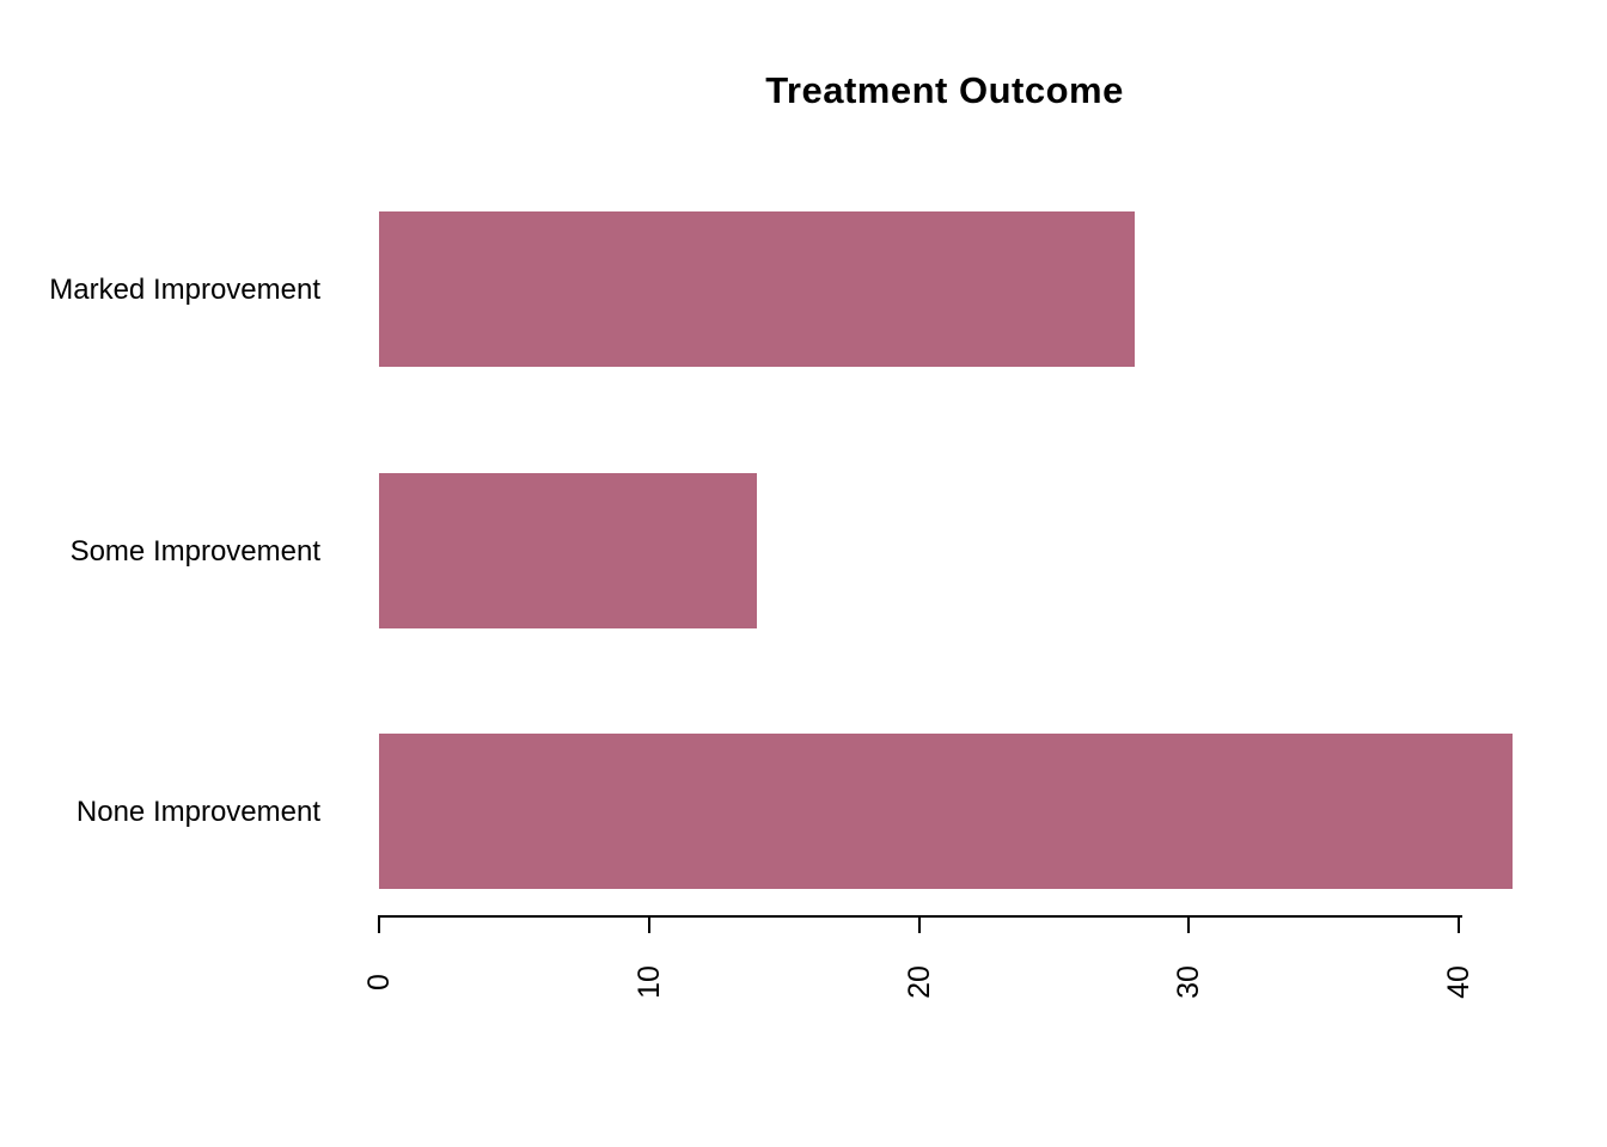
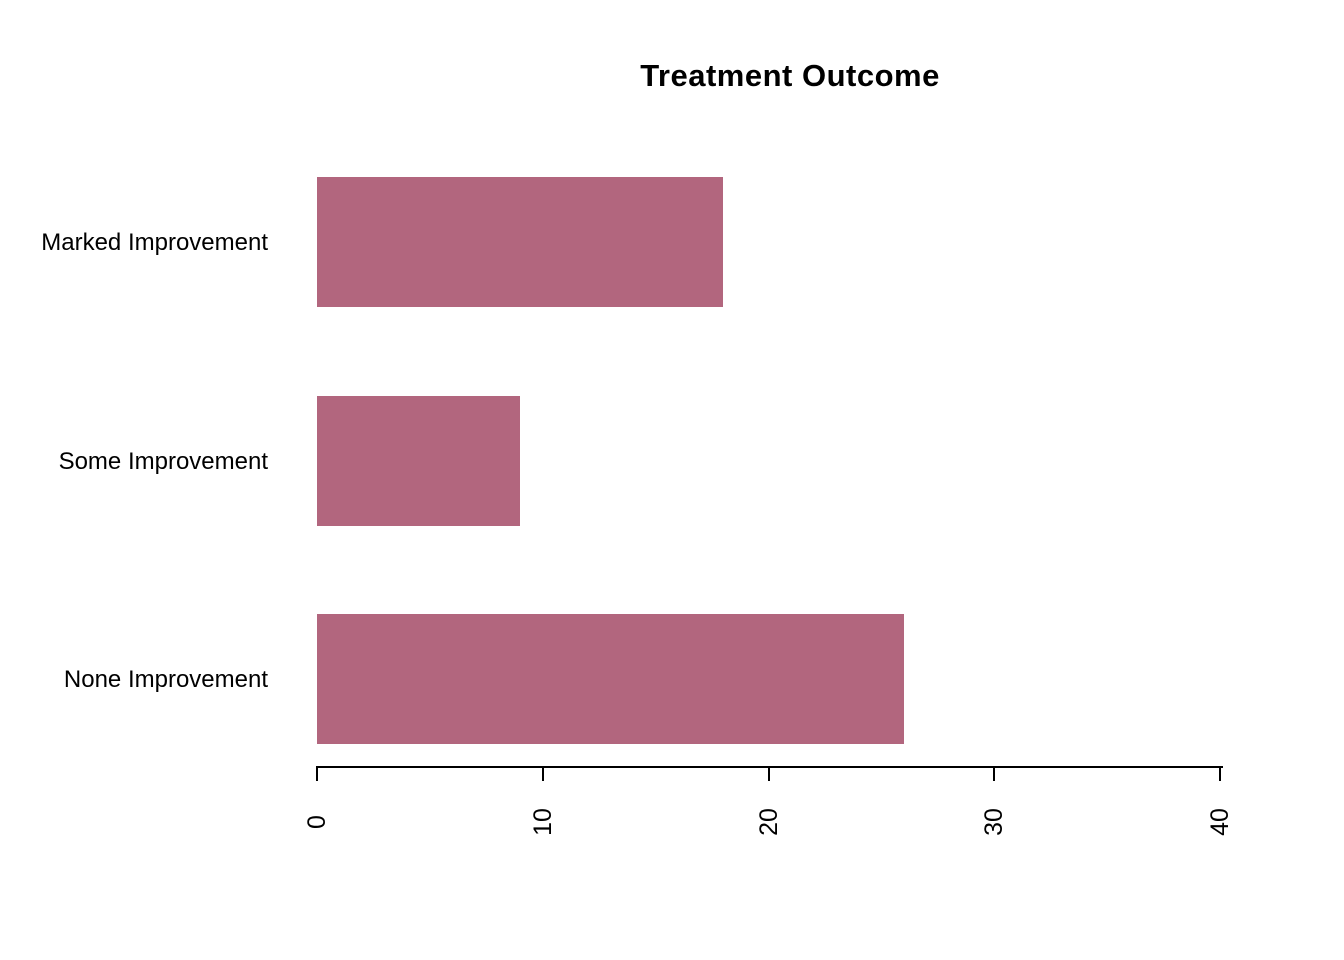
Marked Improvement: 28 -> 18
Some Improvement: 14 -> 9
None Improvement: 42 -> 26
